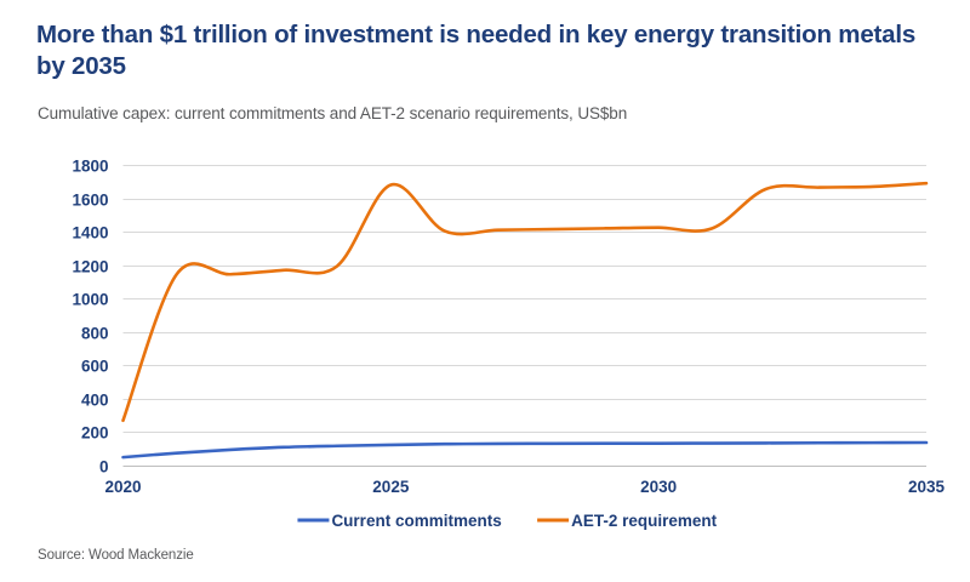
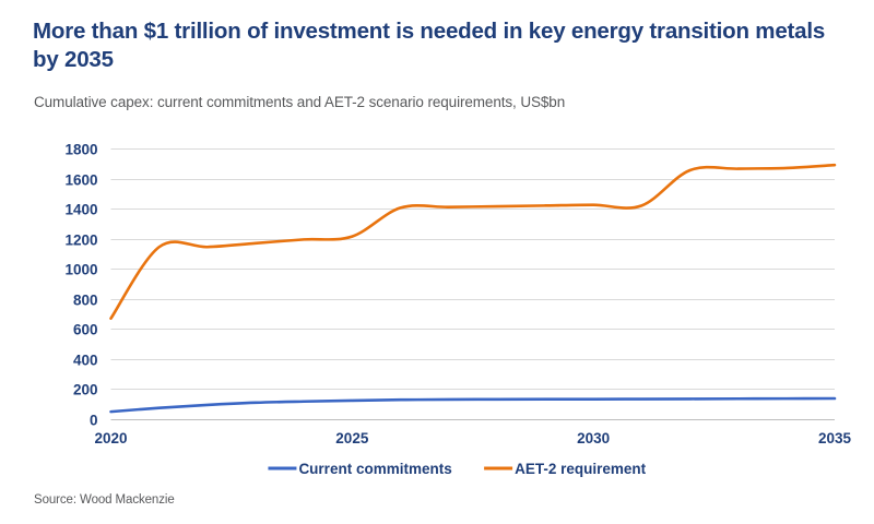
AET-2 requirement/2020: 270 -> 670
AET-2 requirement/2025: 1680 -> 1220
